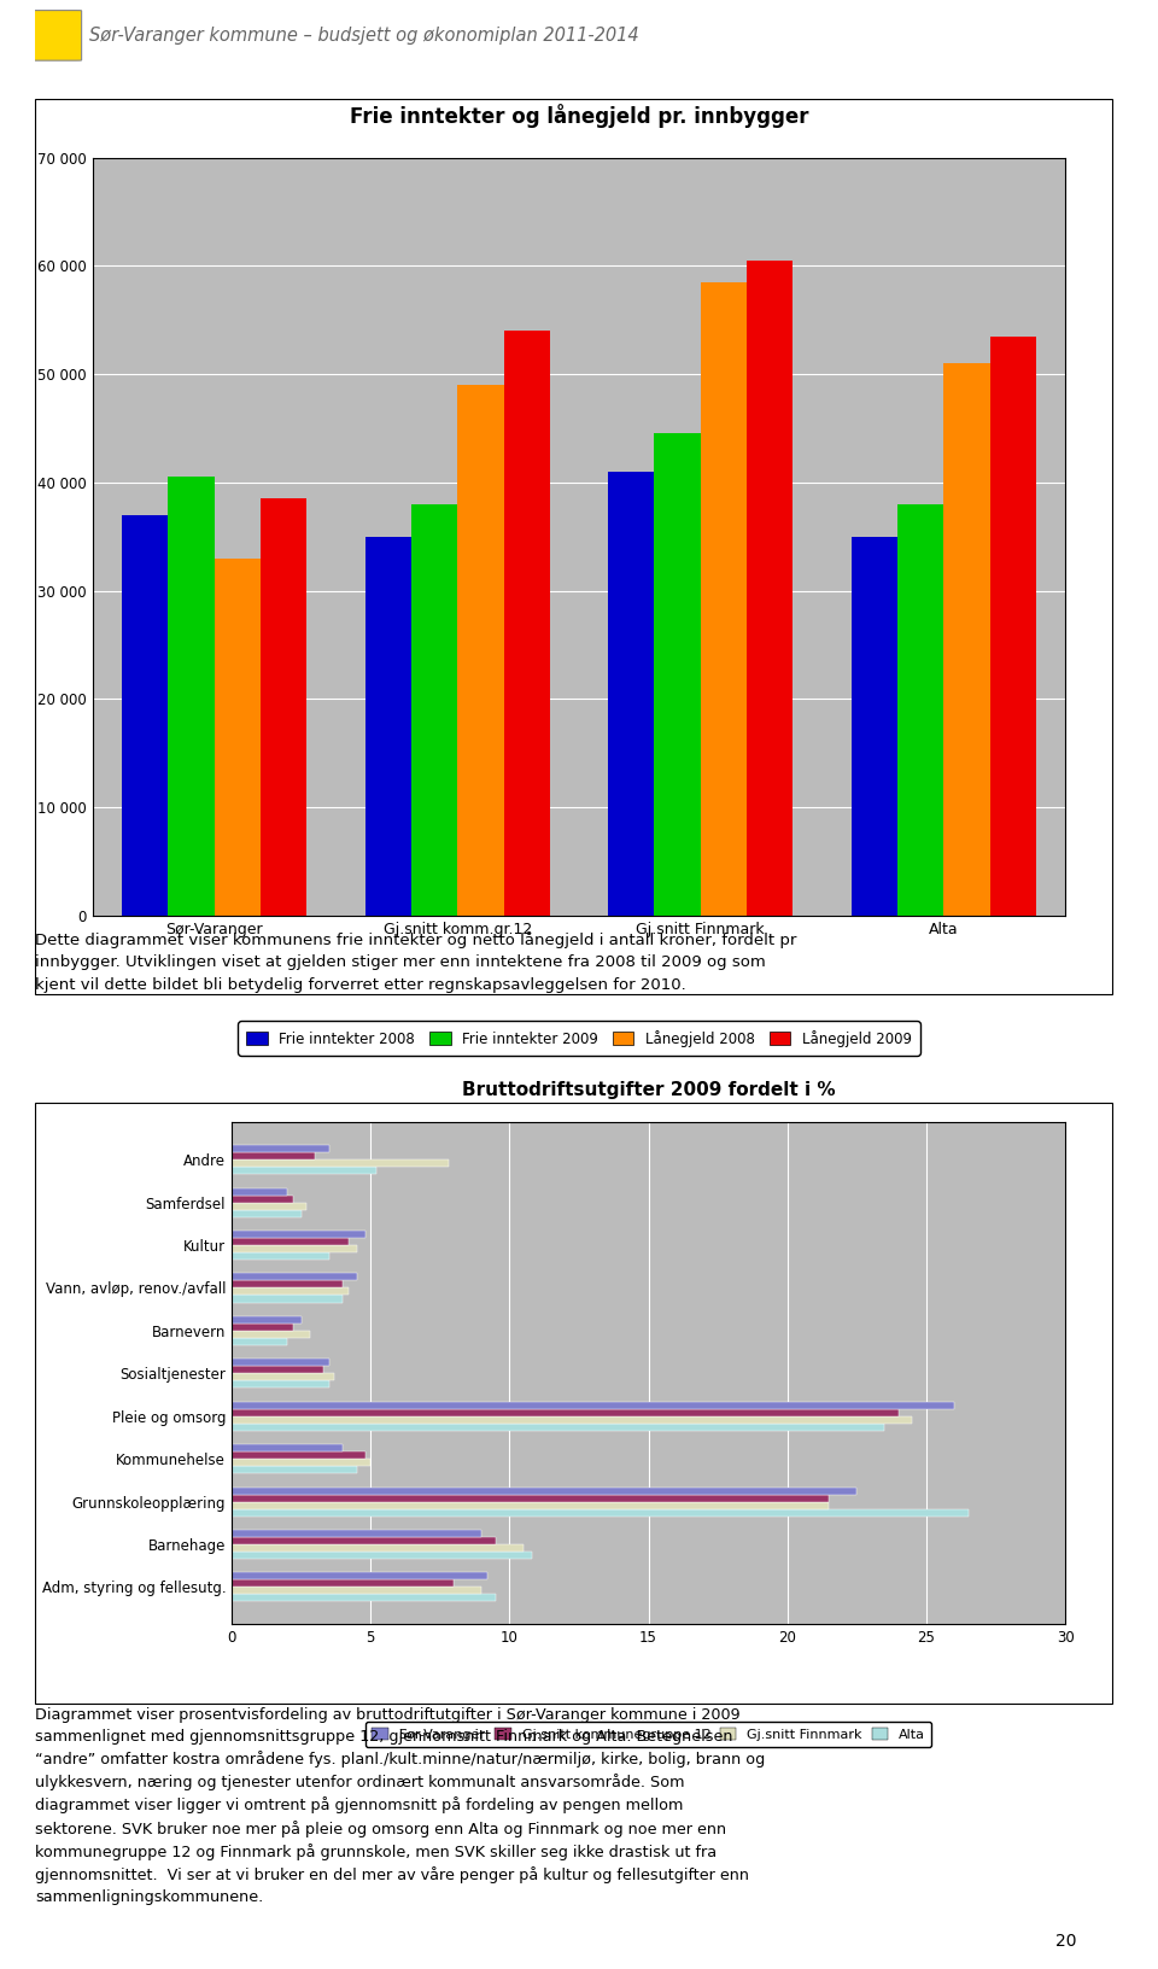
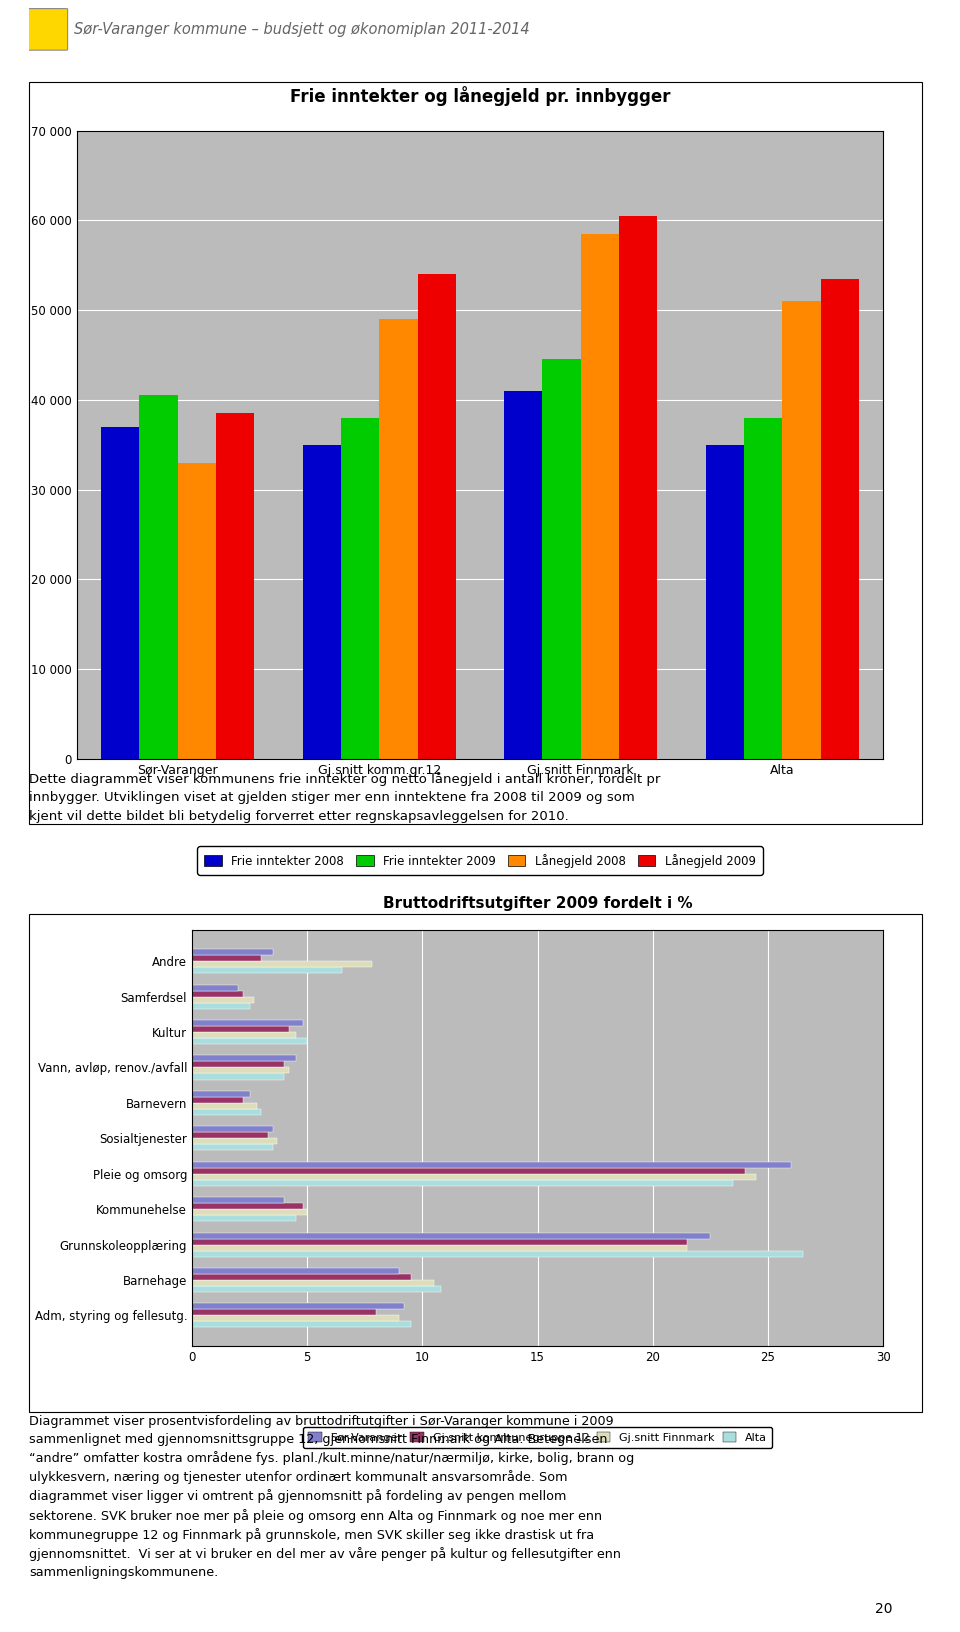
Alta/Andre: 5.2 -> 6.5
Alta/Kultur: 3.5 -> 5.0
Alta/Barnevern: 2.0 -> 3.0
